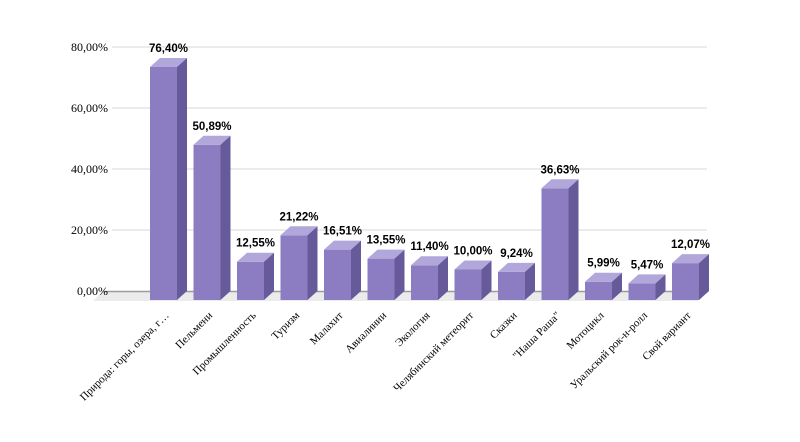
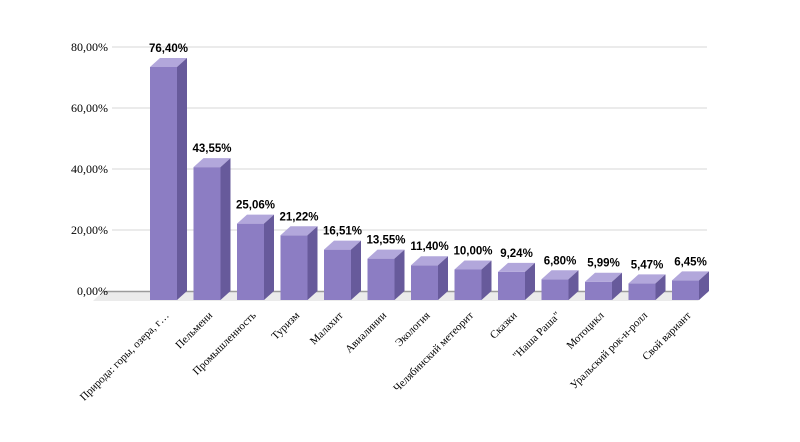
Пельмени: 50,89% -> 43,55%
Промышленность: 12,55% -> 25,06%
"Наша Раша": 36,63% -> 6,80%
Свой вариант: 12,07% -> 6,45%
